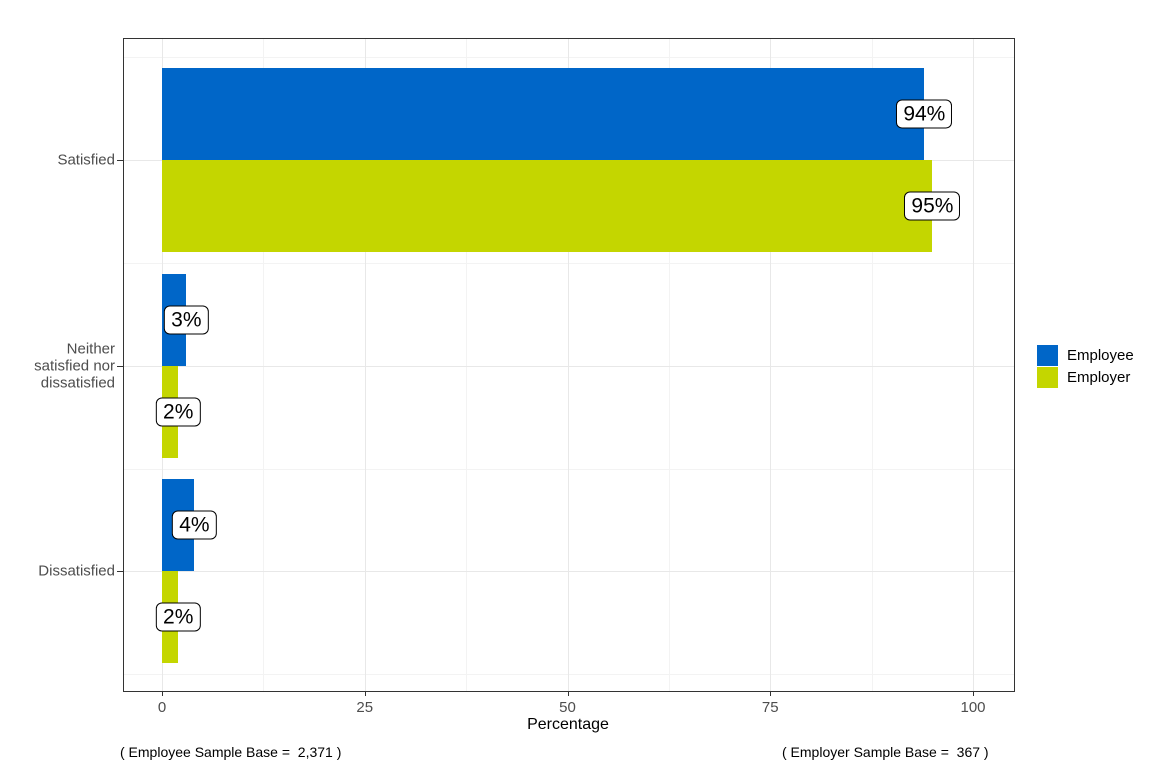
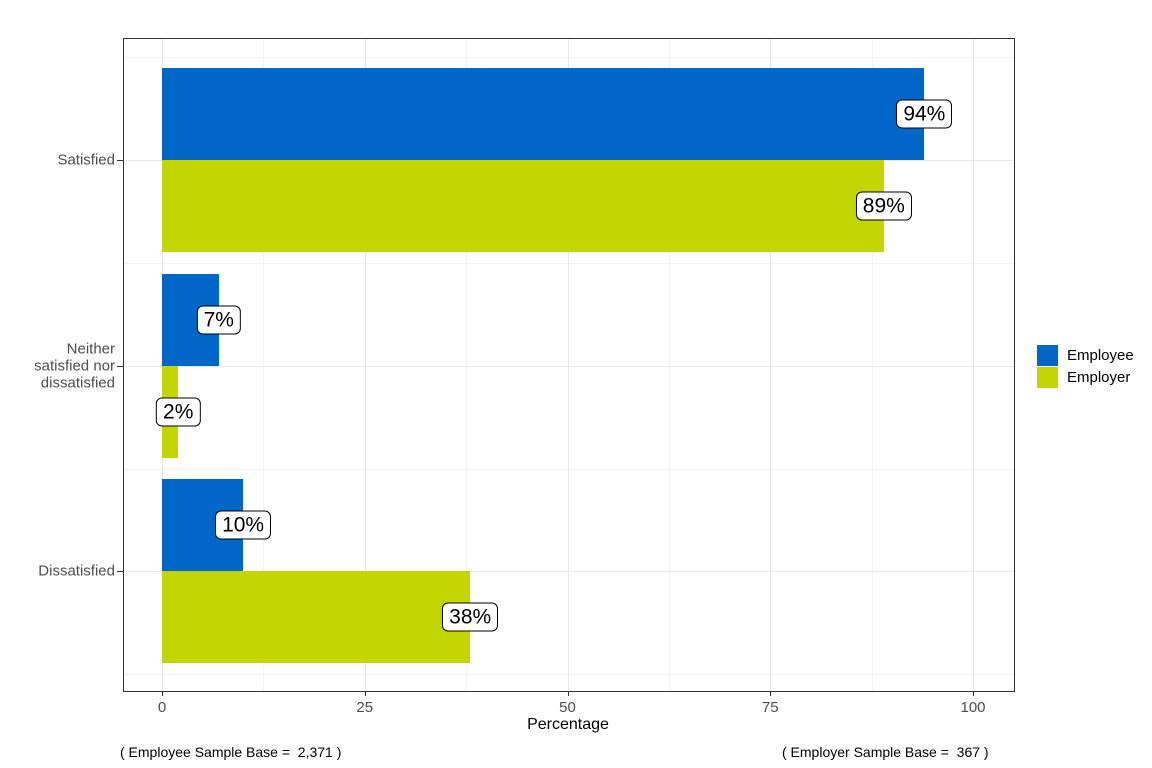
Employer/Satisfied: 95% -> 89%
Employee/Neither satisfied nor dissatisfied: 3% -> 7%
Employee/Dissatisfied: 4% -> 10%
Employer/Dissatisfied: 2% -> 38%
